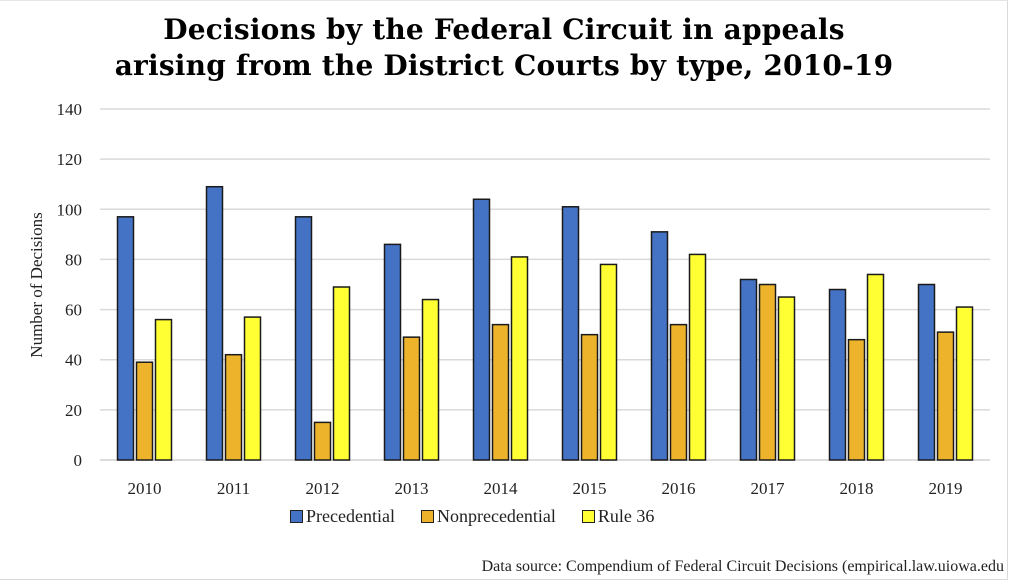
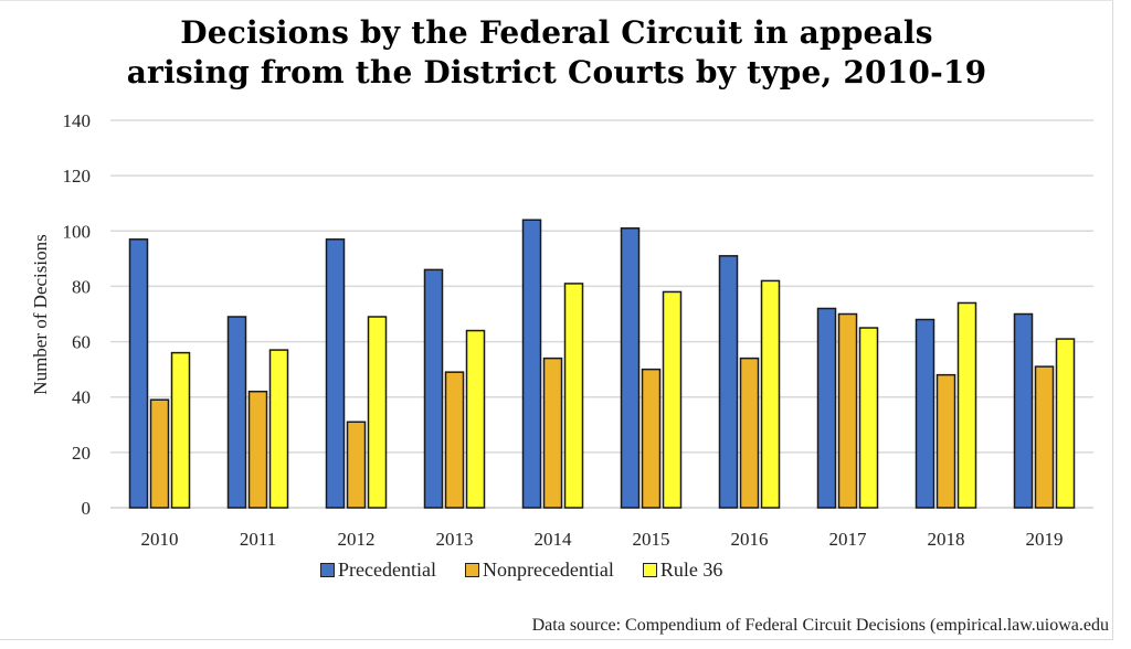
Precedential/2011: 109 -> 69
Nonprecedential/2012: 15 -> 31
